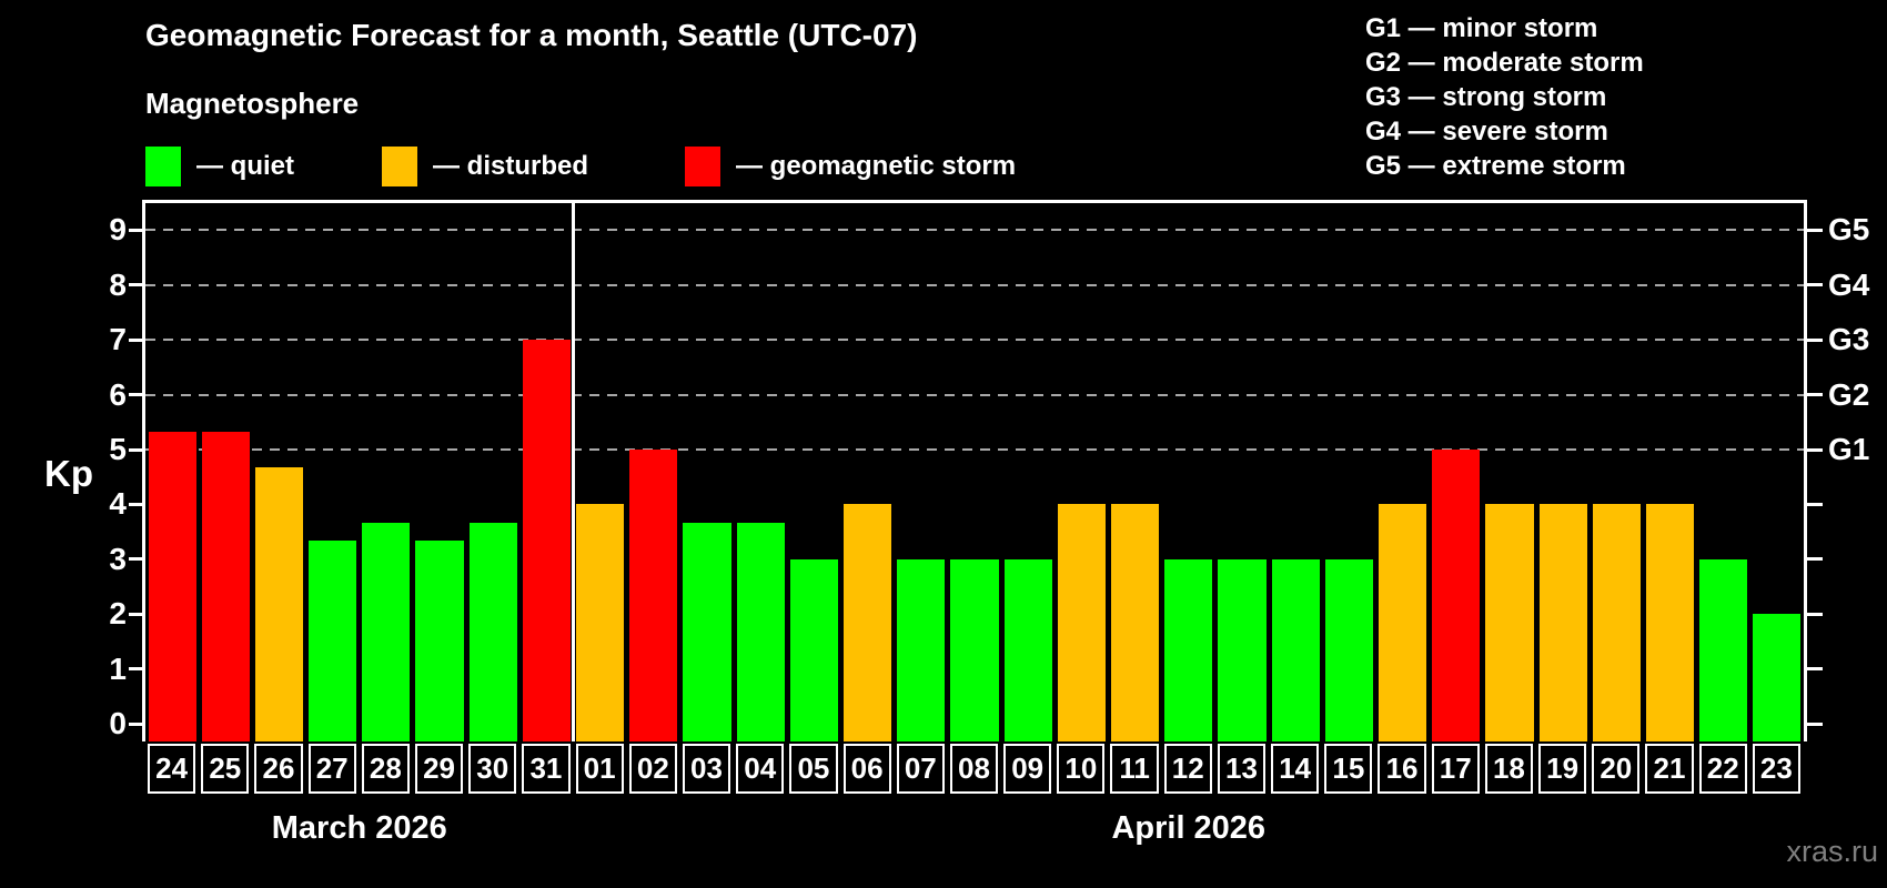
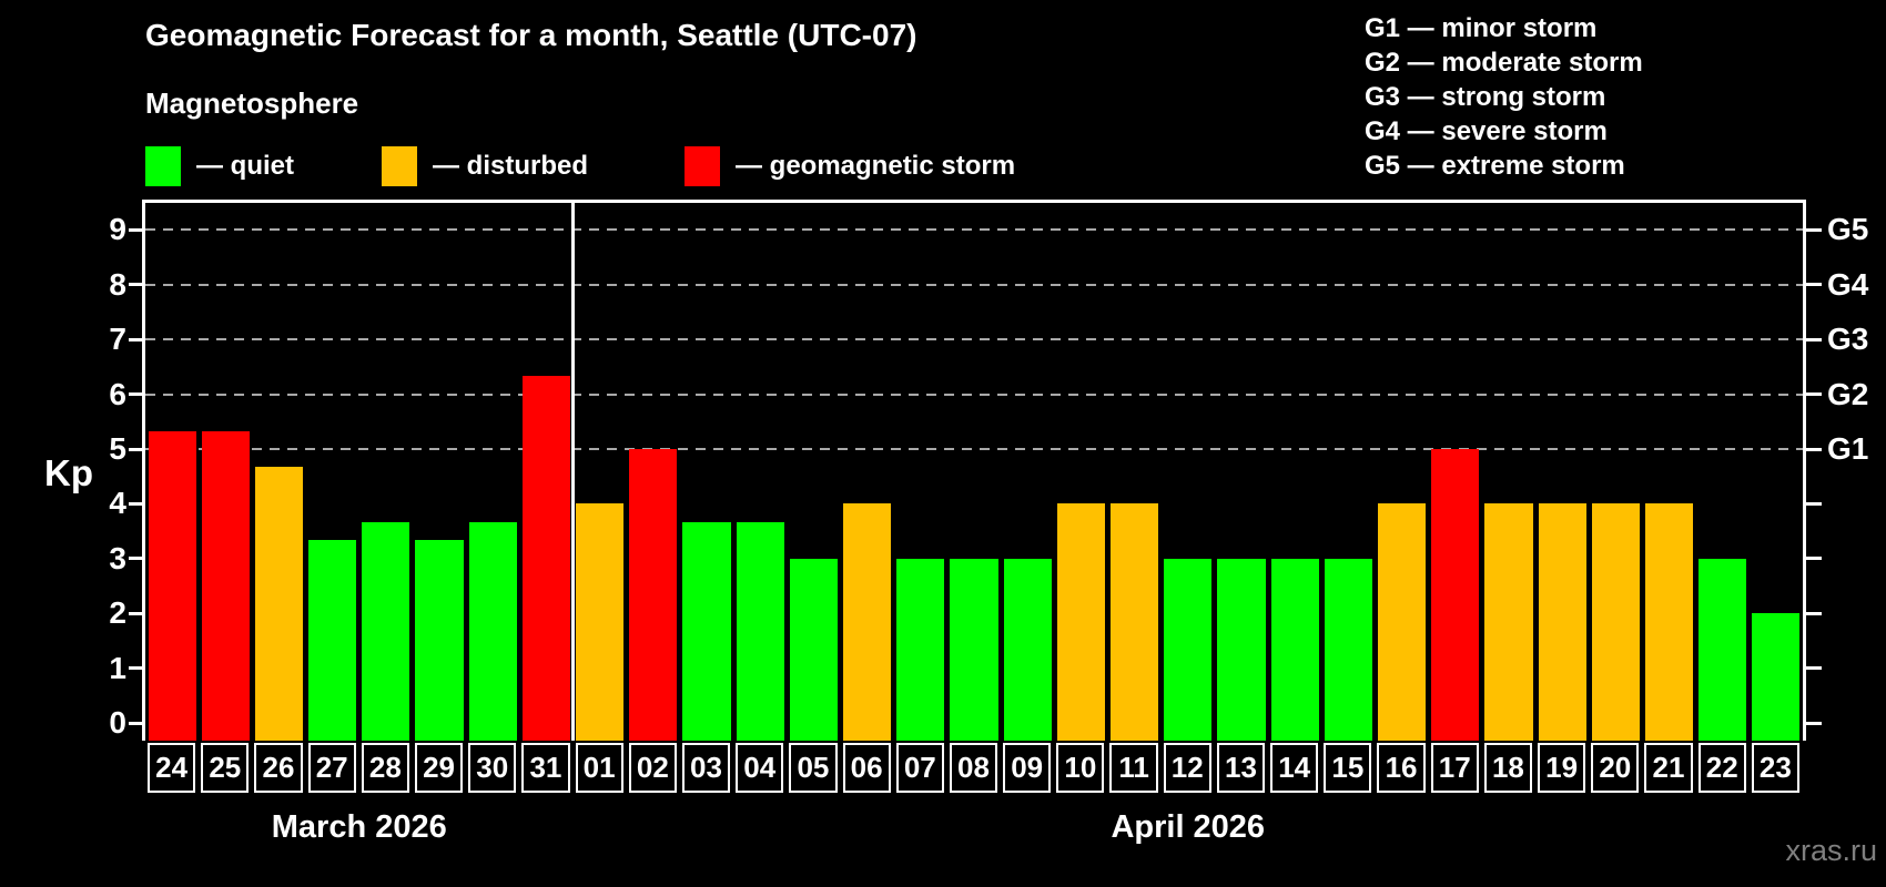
31: 7.0 -> 6.3
